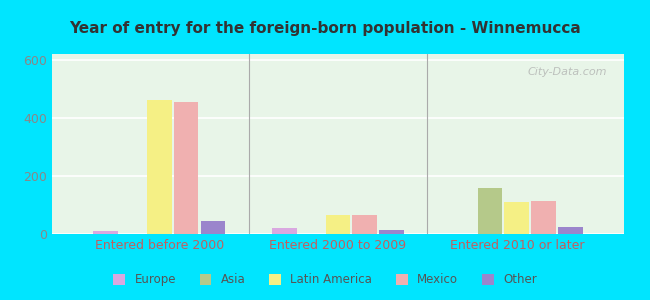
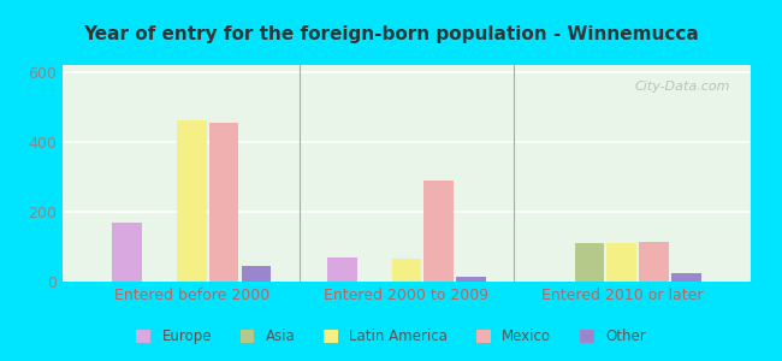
Europe/Entered before 2000: 10 -> 170
Europe/Entered 2000 to 2009: 20 -> 70
Mexico/Entered 2000 to 2009: 65 -> 290
Asia/Entered 2010 or later: 160 -> 110
